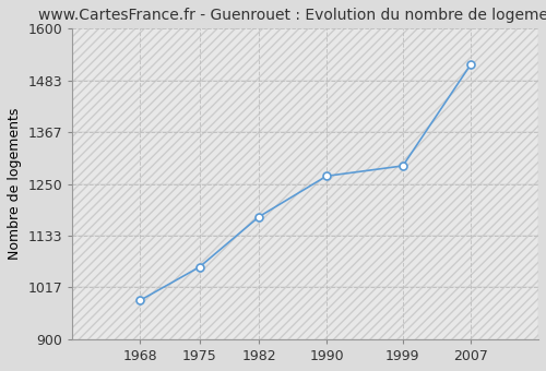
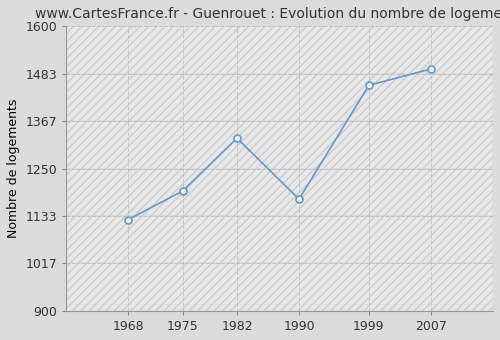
1968: 988 -> 1125
1975: 1063 -> 1195
1982: 1176 -> 1325
1990: 1268 -> 1175
1999: 1291 -> 1455
2007: 1519 -> 1495
